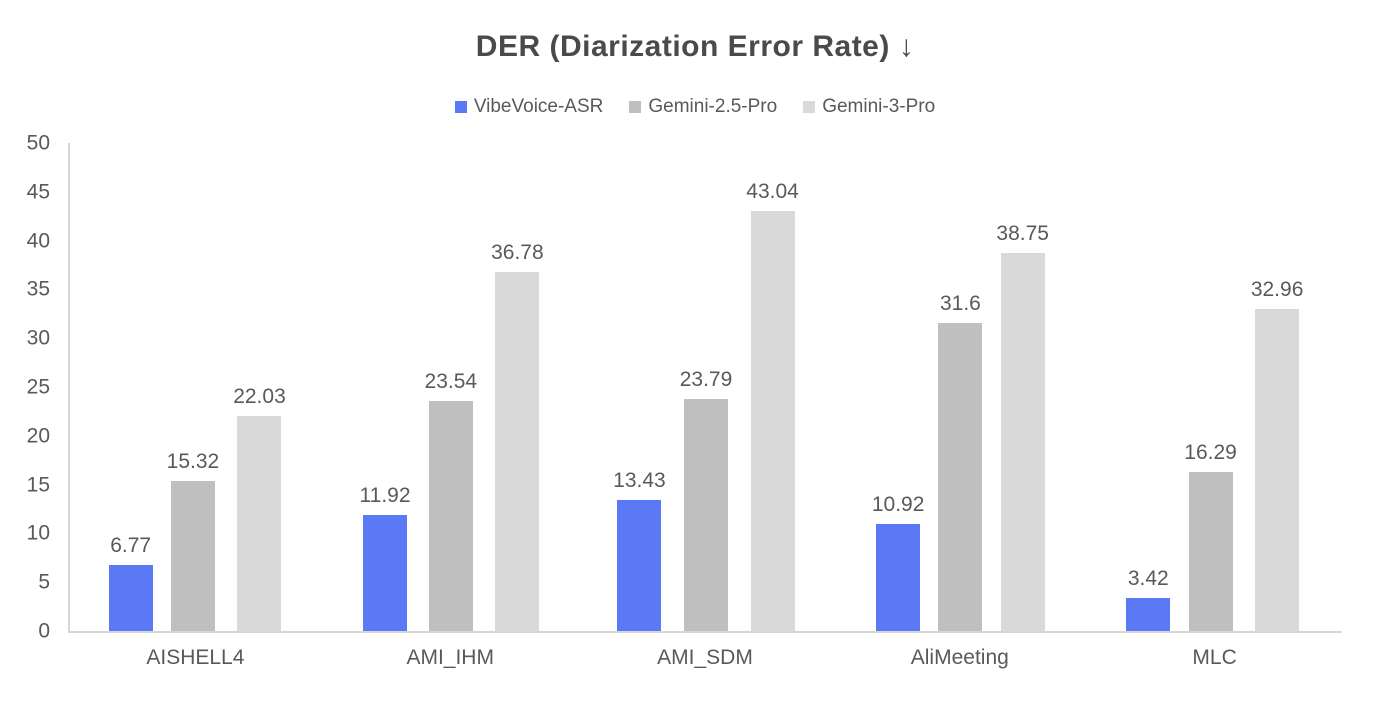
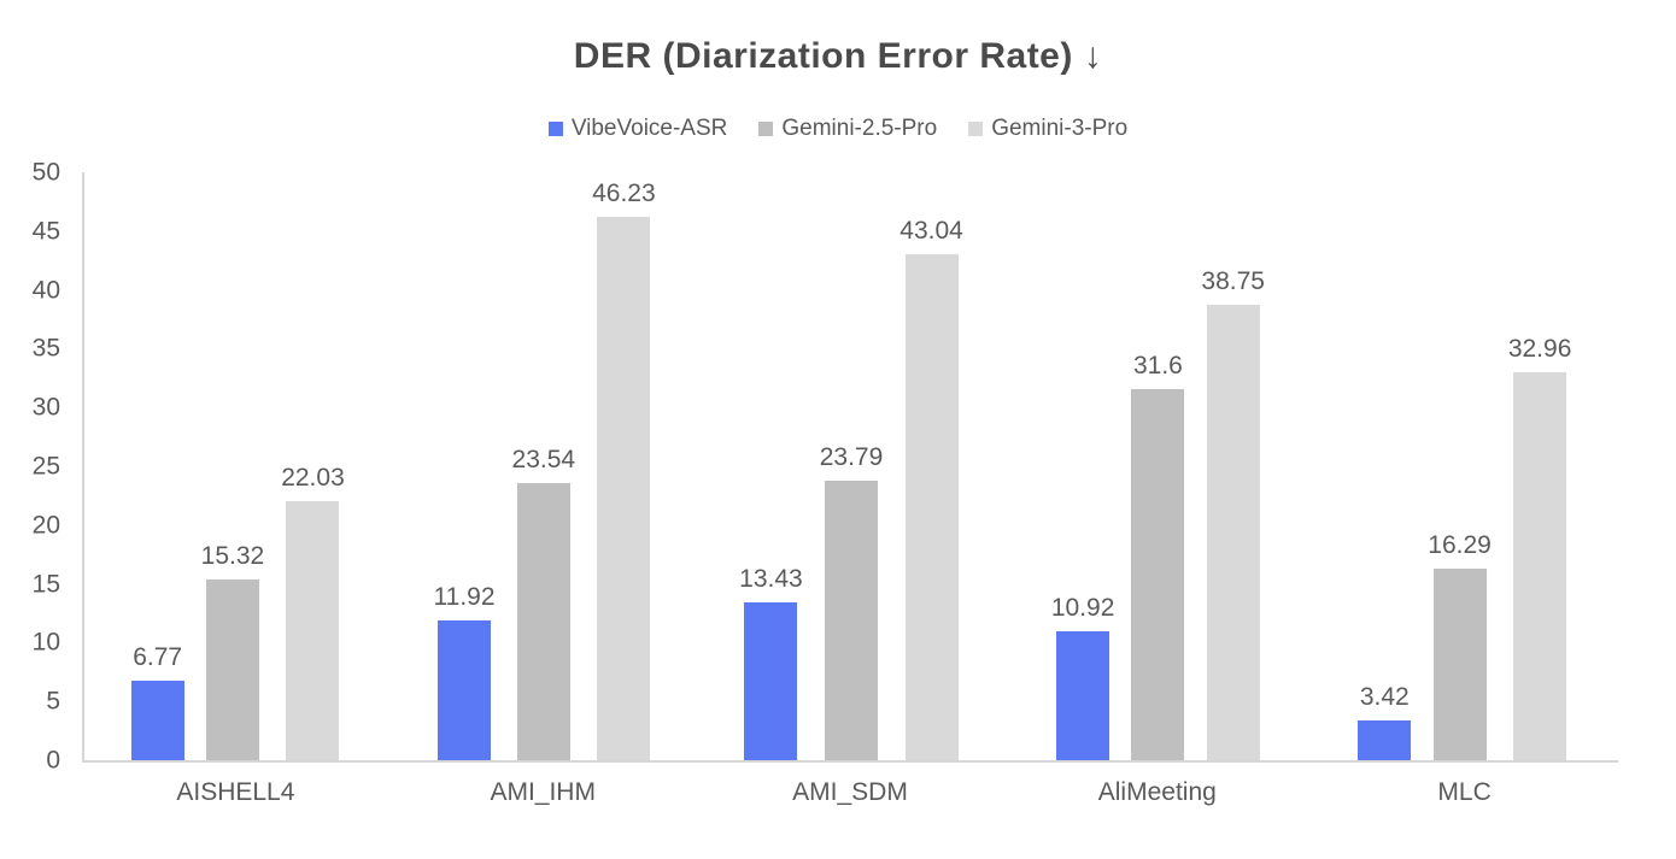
Gemini-3-Pro/AMI_IHM: 36.78 -> 46.23
